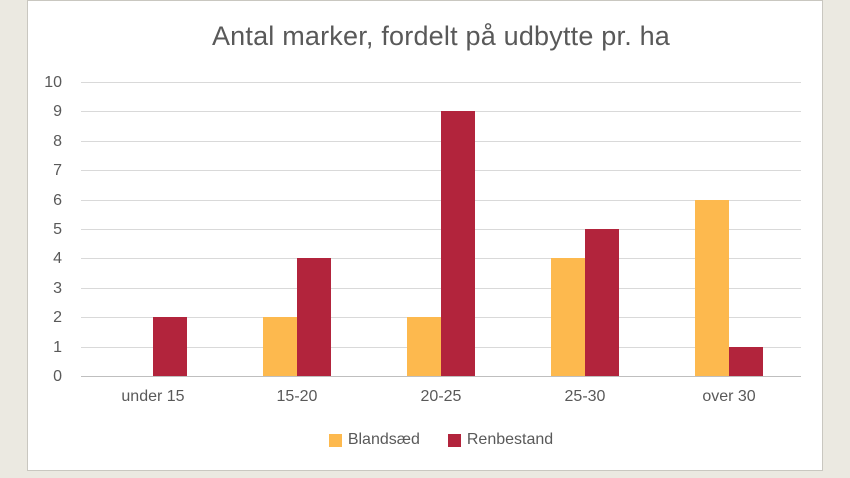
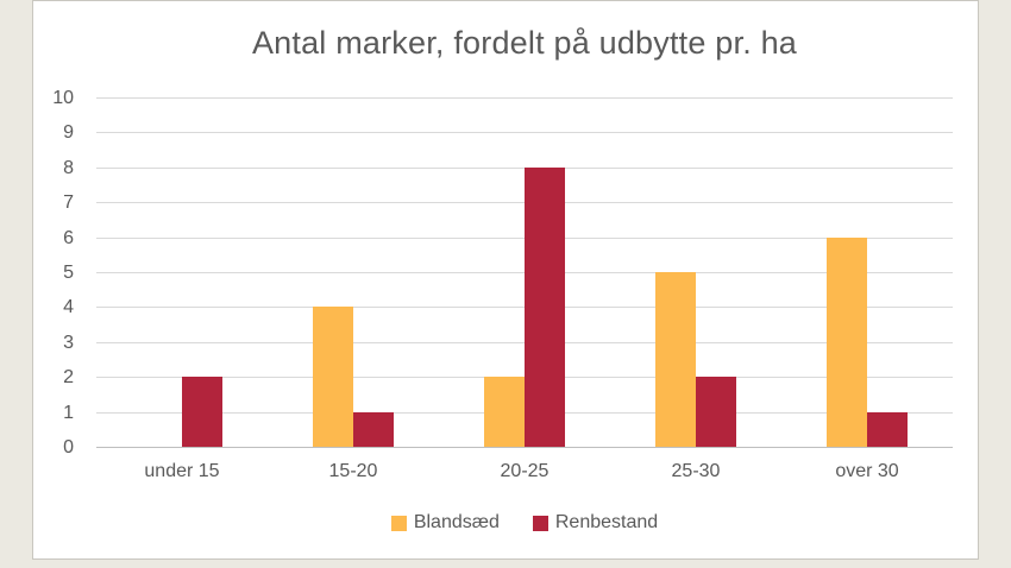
Blandsæd/15-20: 2 -> 4
Renbestand/15-20: 4 -> 1
Renbestand/20-25: 9 -> 8
Blandsæd/25-30: 4 -> 5
Renbestand/25-30: 5 -> 2
